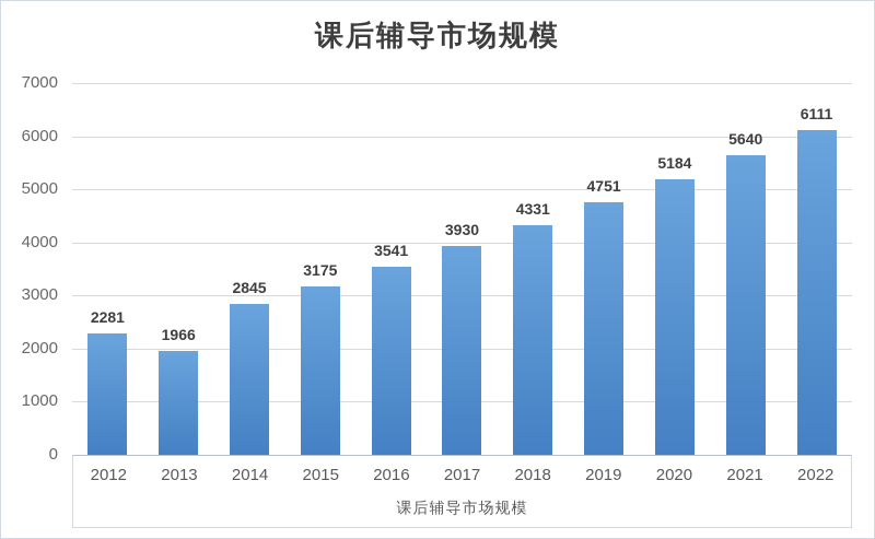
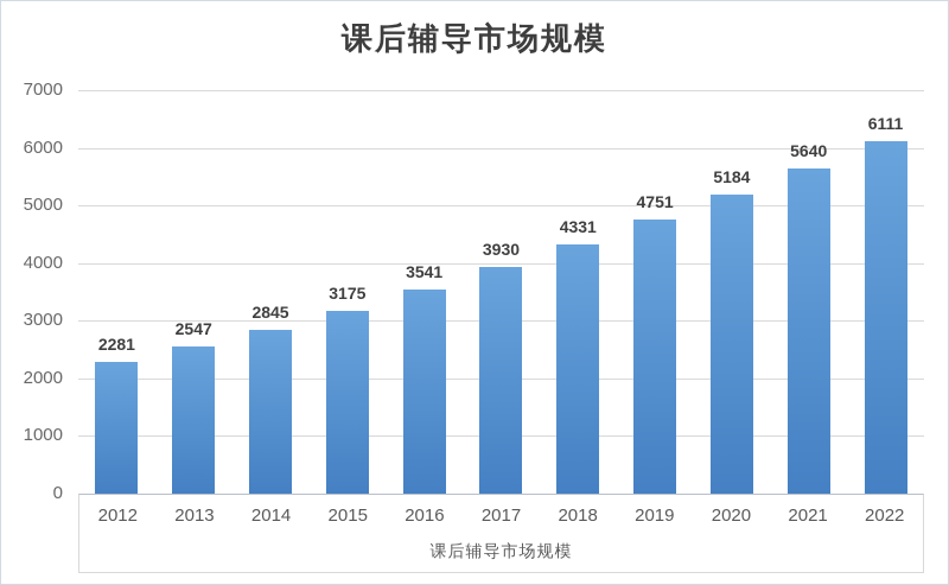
2013: 1966 -> 2547
